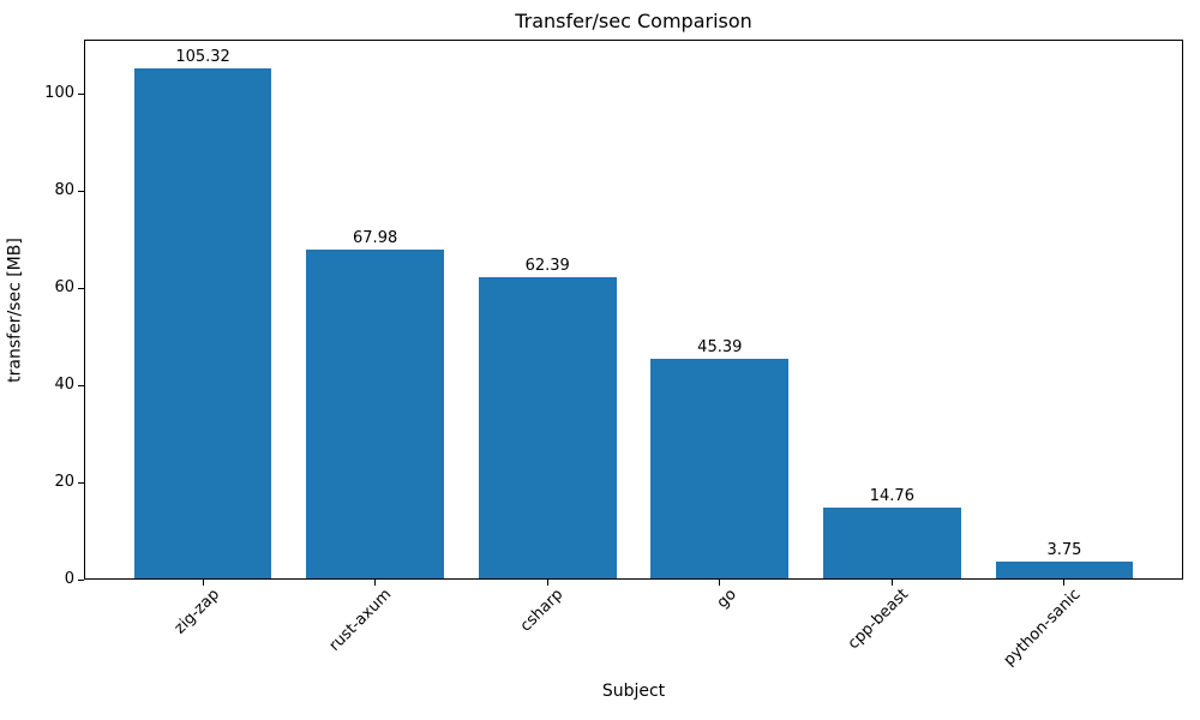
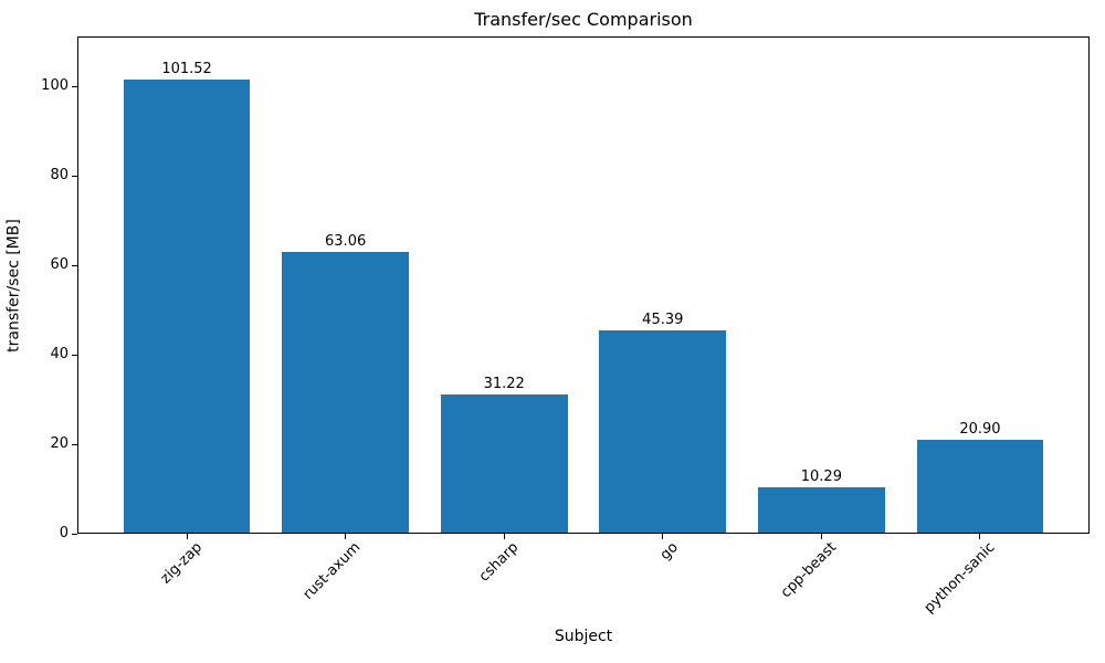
zig-zap: 105.32 -> 101.52
rust-axum: 67.98 -> 63.06
csharp: 62.39 -> 31.22
cpp-beast: 14.76 -> 10.29
python-sanic: 3.75 -> 20.90
